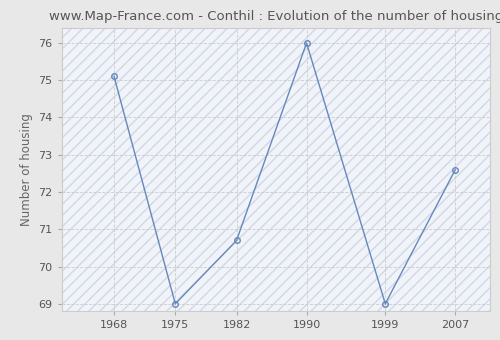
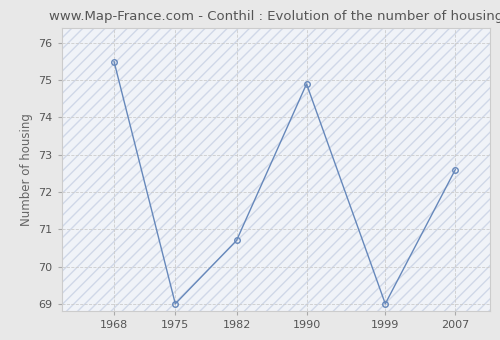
1968: 75.1 -> 75.5
1990: 76.0 -> 74.9
